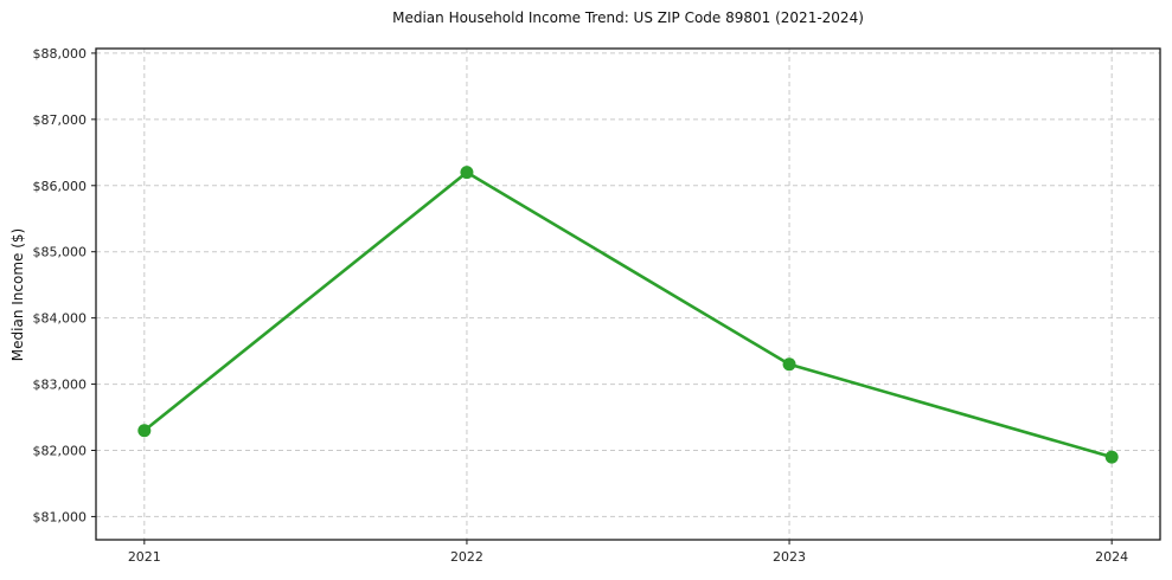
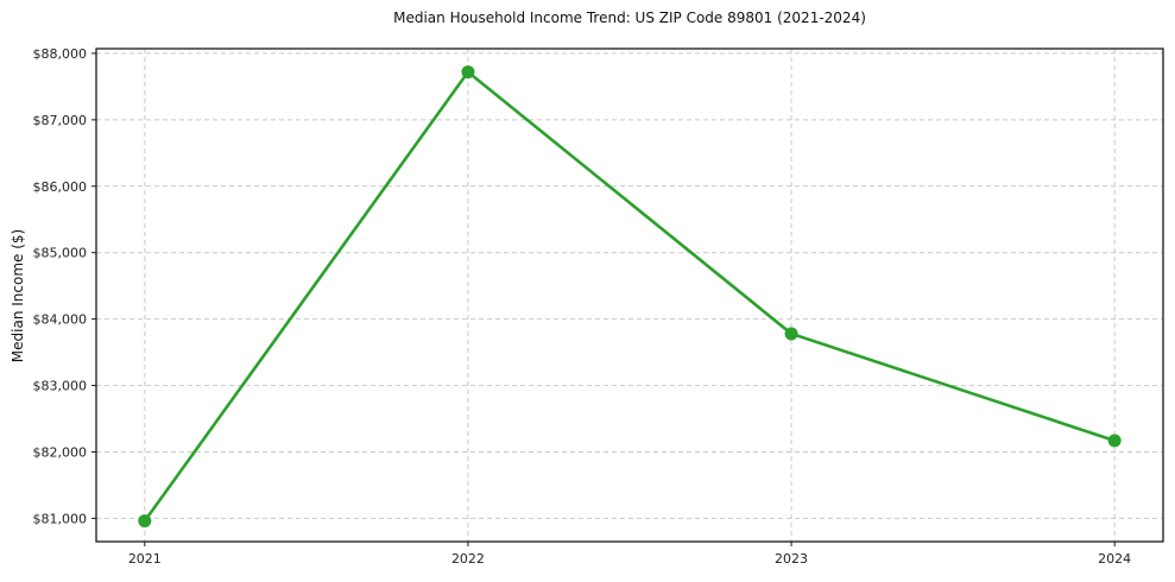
2021: $82300 -> $81000
2022: $86200 -> $87700
2023: $83300 -> $83800
2024: $81900 -> $82200
